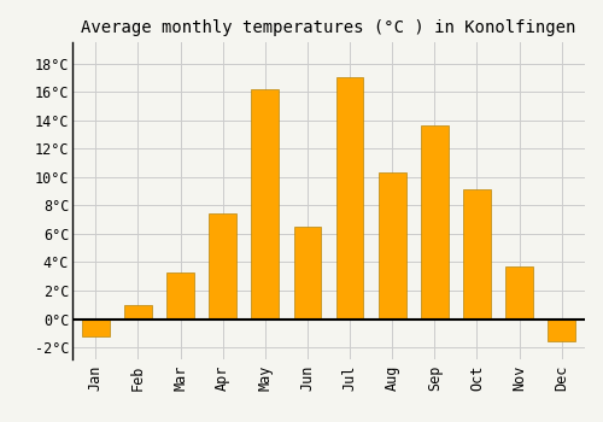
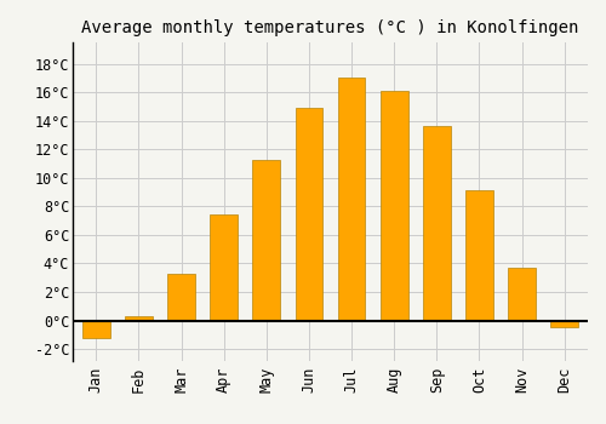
Feb: 1.0°C -> 0.3°C
May: 16.2°C -> 11.3°C
Jun: 6.5°C -> 14.9°C
Aug: 10.3°C -> 16.1°C
Dec: -1.6°C -> -0.5°C
